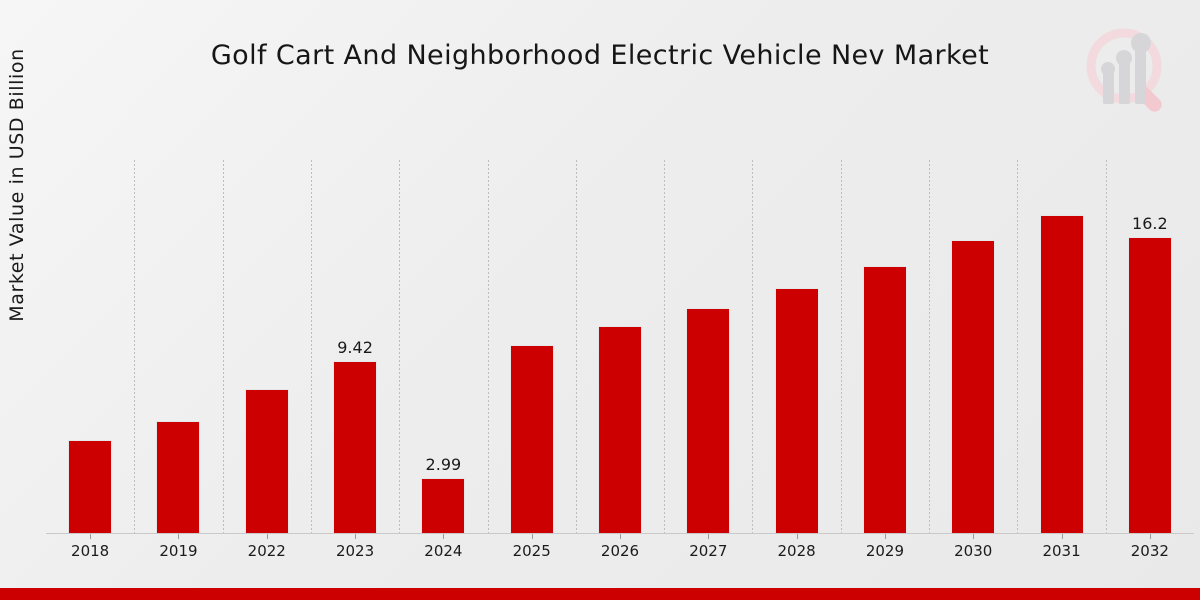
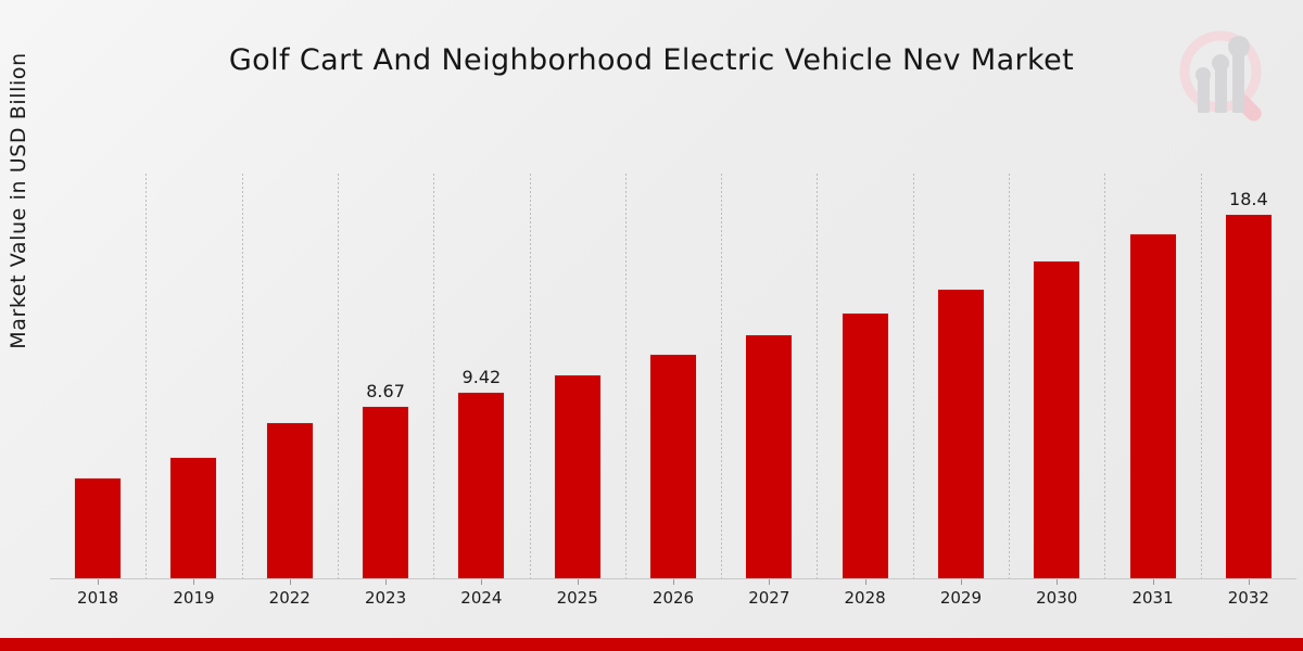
2023: 9.42 -> 8.67
2024: 2.99 -> 9.42
2032: 16.2 -> 18.4
